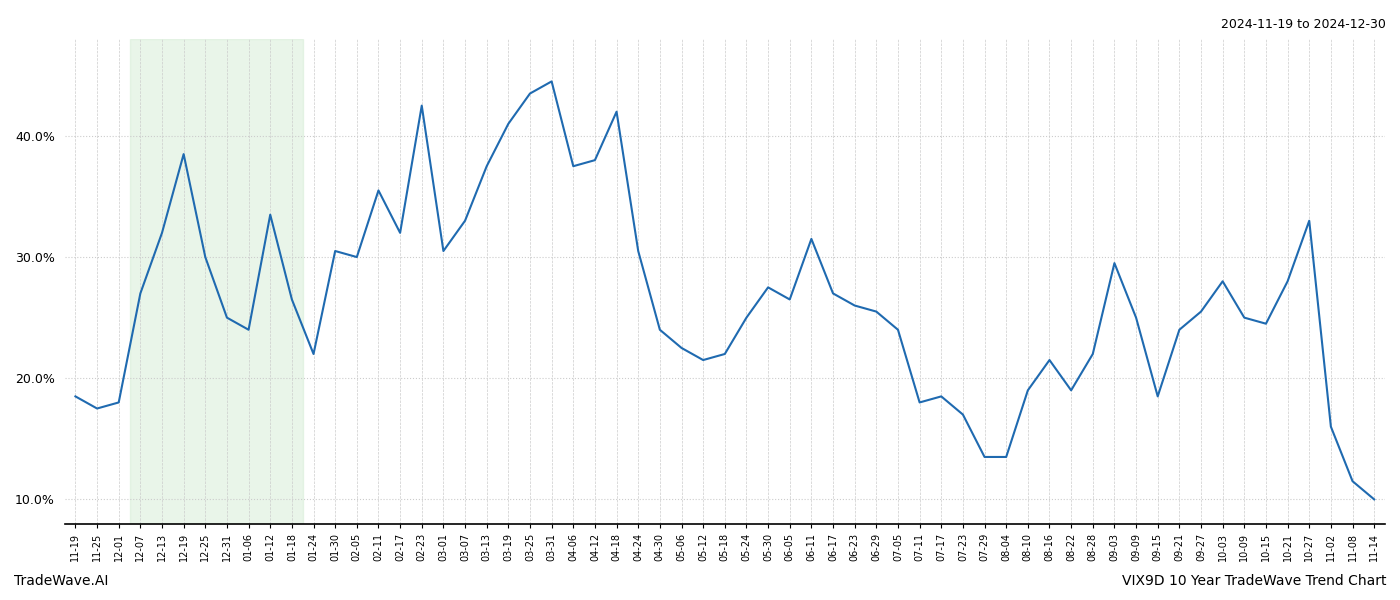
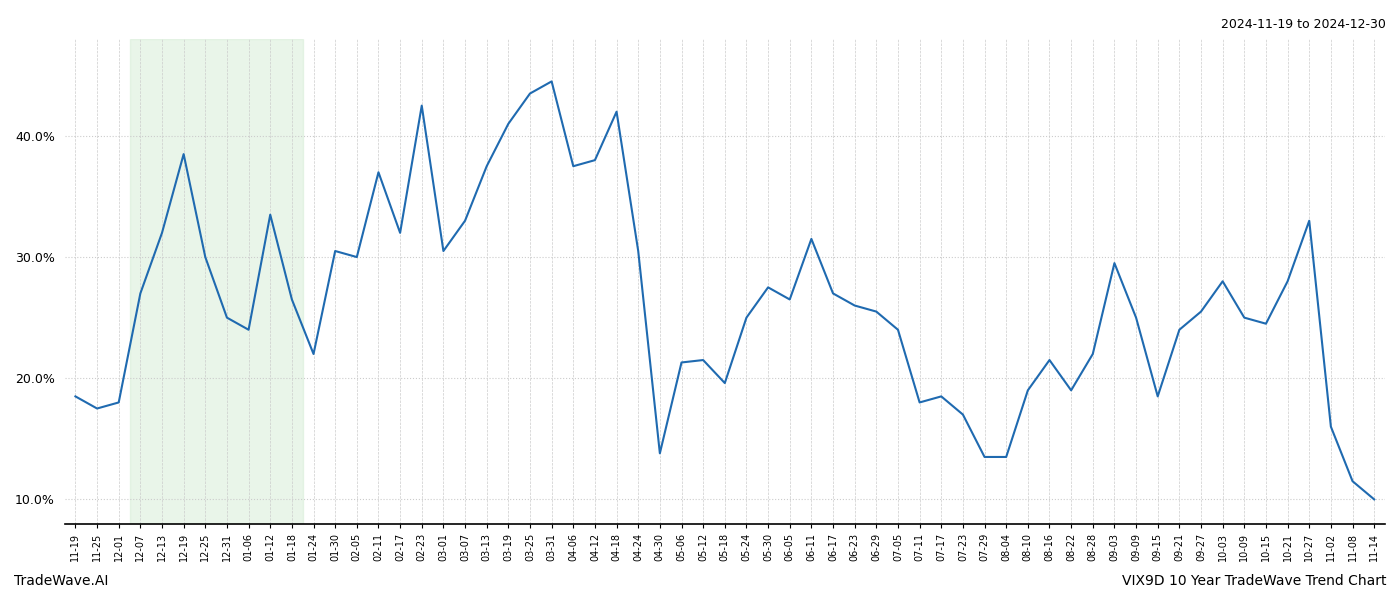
02-11: 35.5% -> 37.0%
04-30: 24.0% -> 13.8%
05-06: 22.5% -> 21.3%
05-18: 22.0% -> 19.6%
